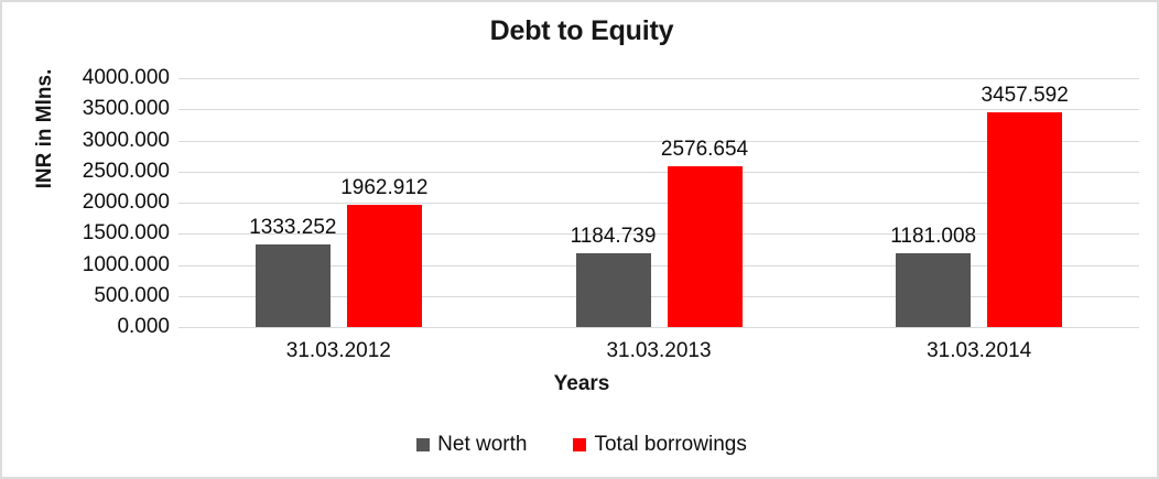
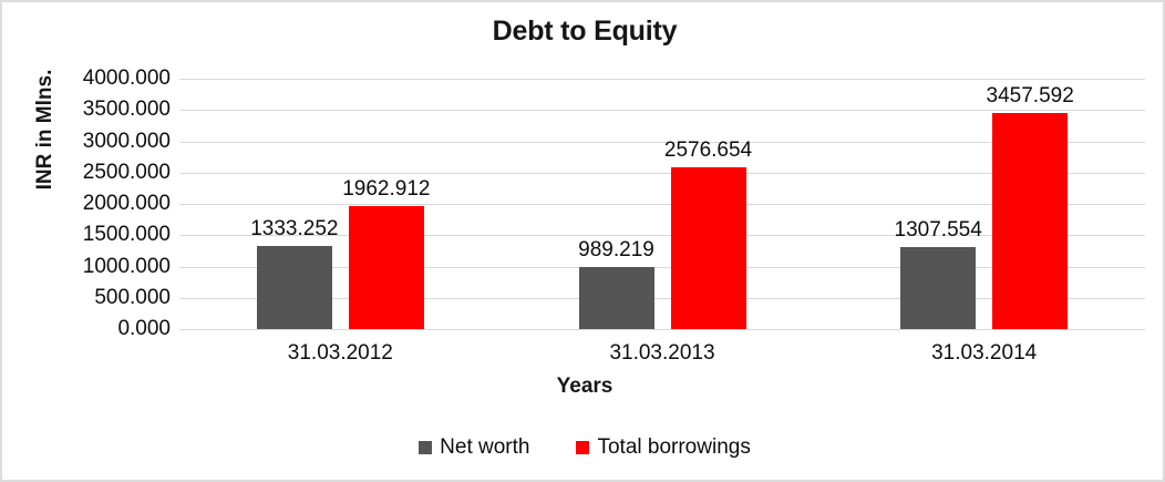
Net worth/31.03.2013: 1184.739 -> 989.219
Net worth/31.03.2014: 1181.008 -> 1307.554
